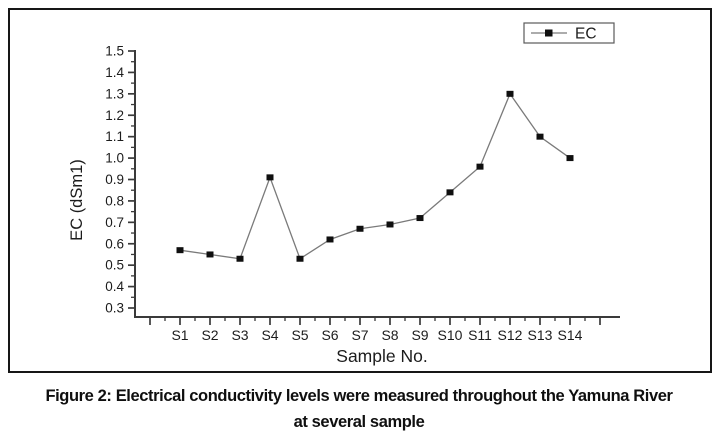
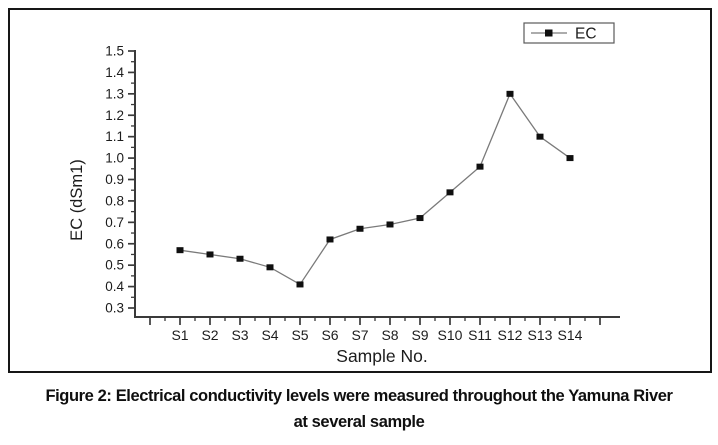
S4: 0.91 -> 0.49
S5: 0.53 -> 0.41
